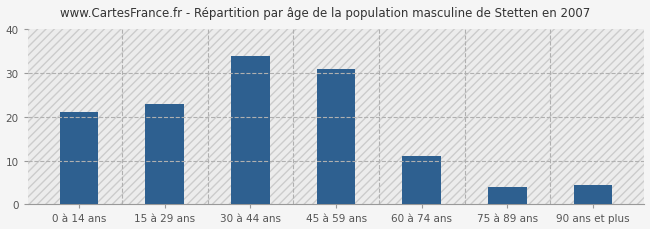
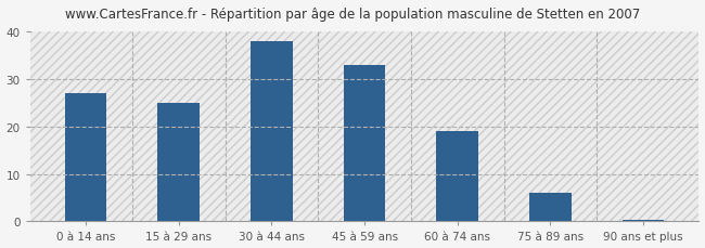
0 à 14 ans: 21.0 -> 27.0
15 à 29 ans: 23.0 -> 25.0
30 à 44 ans: 34.0 -> 38.0
45 à 59 ans: 31.0 -> 33.0
60 à 74 ans: 11.0 -> 19.0
75 à 89 ans: 4.0 -> 6.0
90 ans et plus: 4.5 -> 0.4
